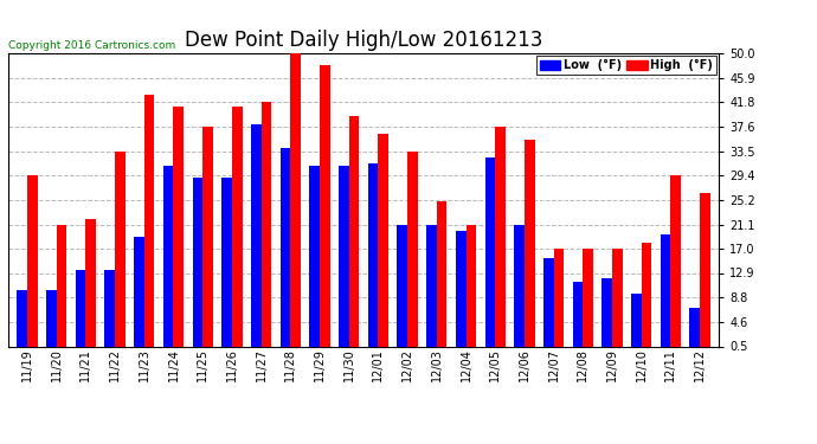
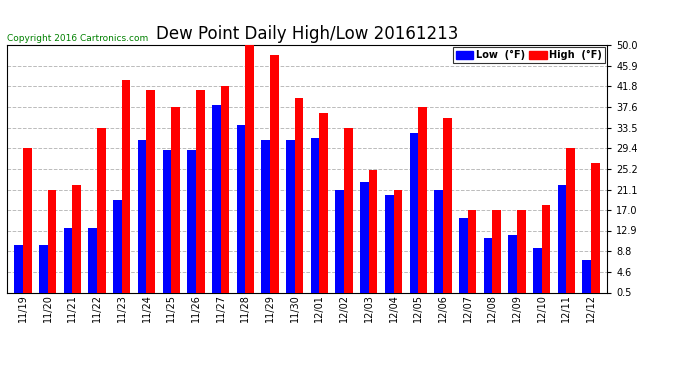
Low (°F)/12/03: 21.0 -> 22.6
Low (°F)/12/11: 19.5 -> 22.0
